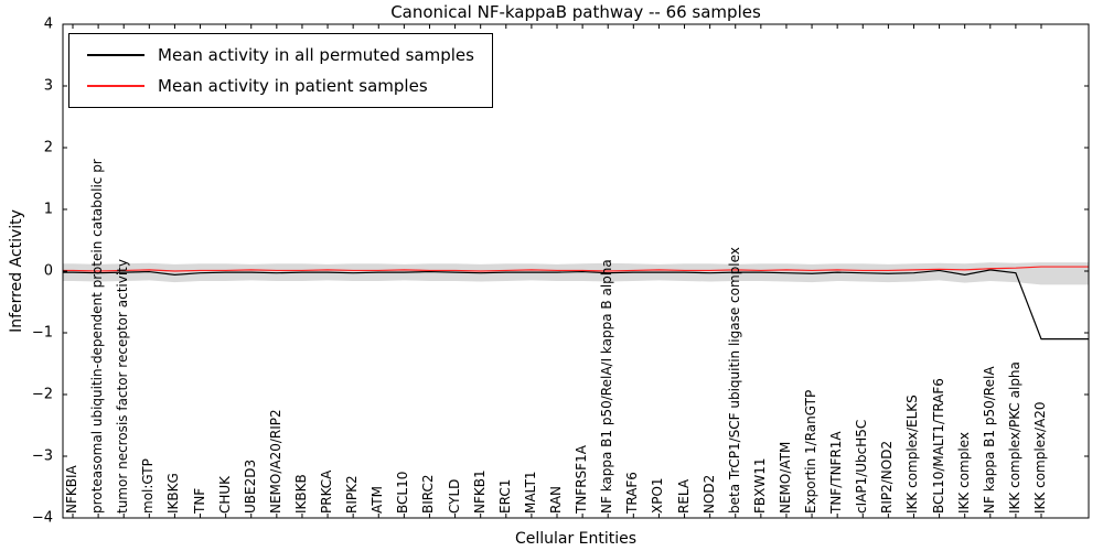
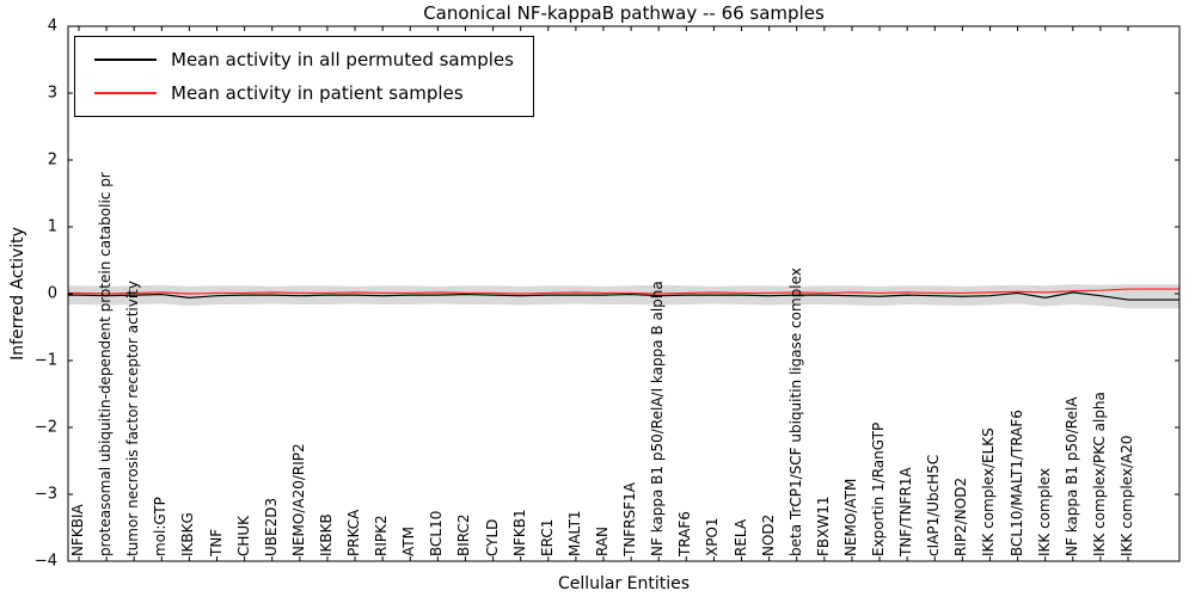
Mean activity in all permuted samples/IKK complex/A20: -1.1 -> -0.1
